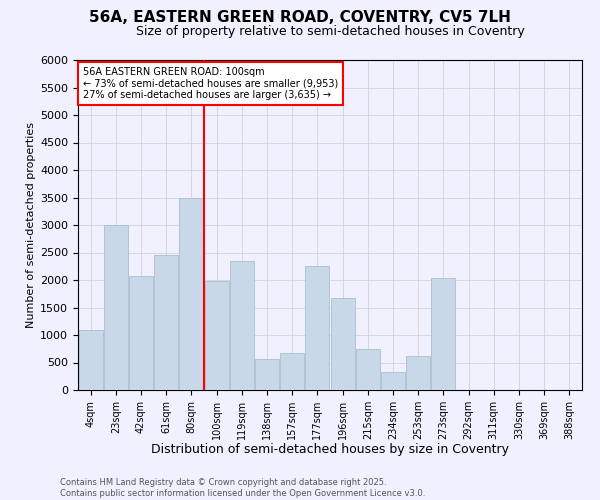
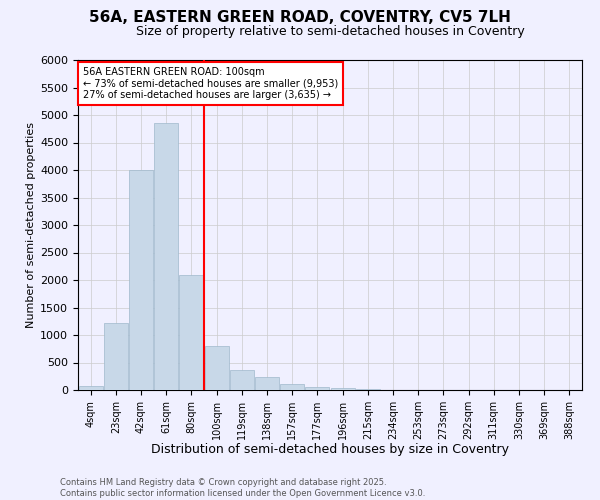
4sqm: 1100 -> 70
23sqm: 3000 -> 1210
42sqm: 2080 -> 4000
61sqm: 2460 -> 4860
80sqm: 3500 -> 2090
100sqm: 1980 -> 800
119sqm: 2340 -> 370
138sqm: 560 -> 240
157sqm: 680 -> 110
177sqm: 2260 -> 60
196sqm: 1680 -> 30
215sqm: 740 -> 10
234sqm: 320 -> 0
253sqm: 620 -> 0
273sqm: 2040 -> 0
